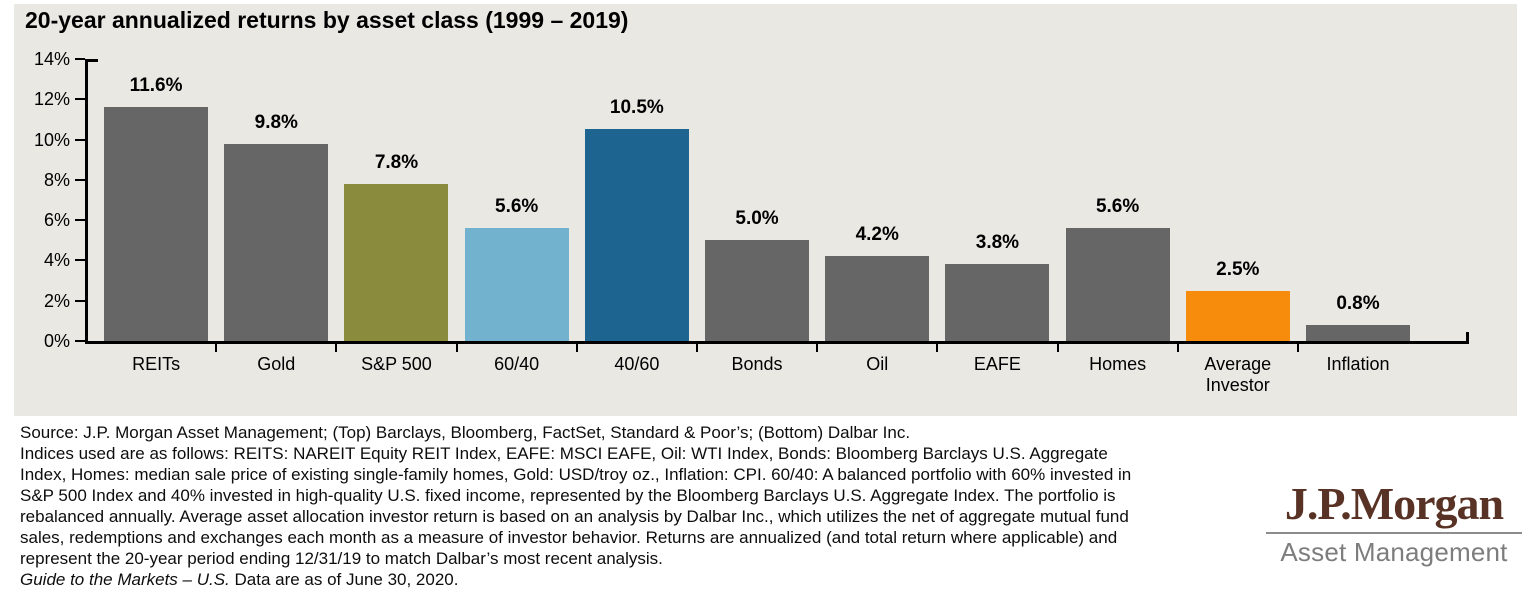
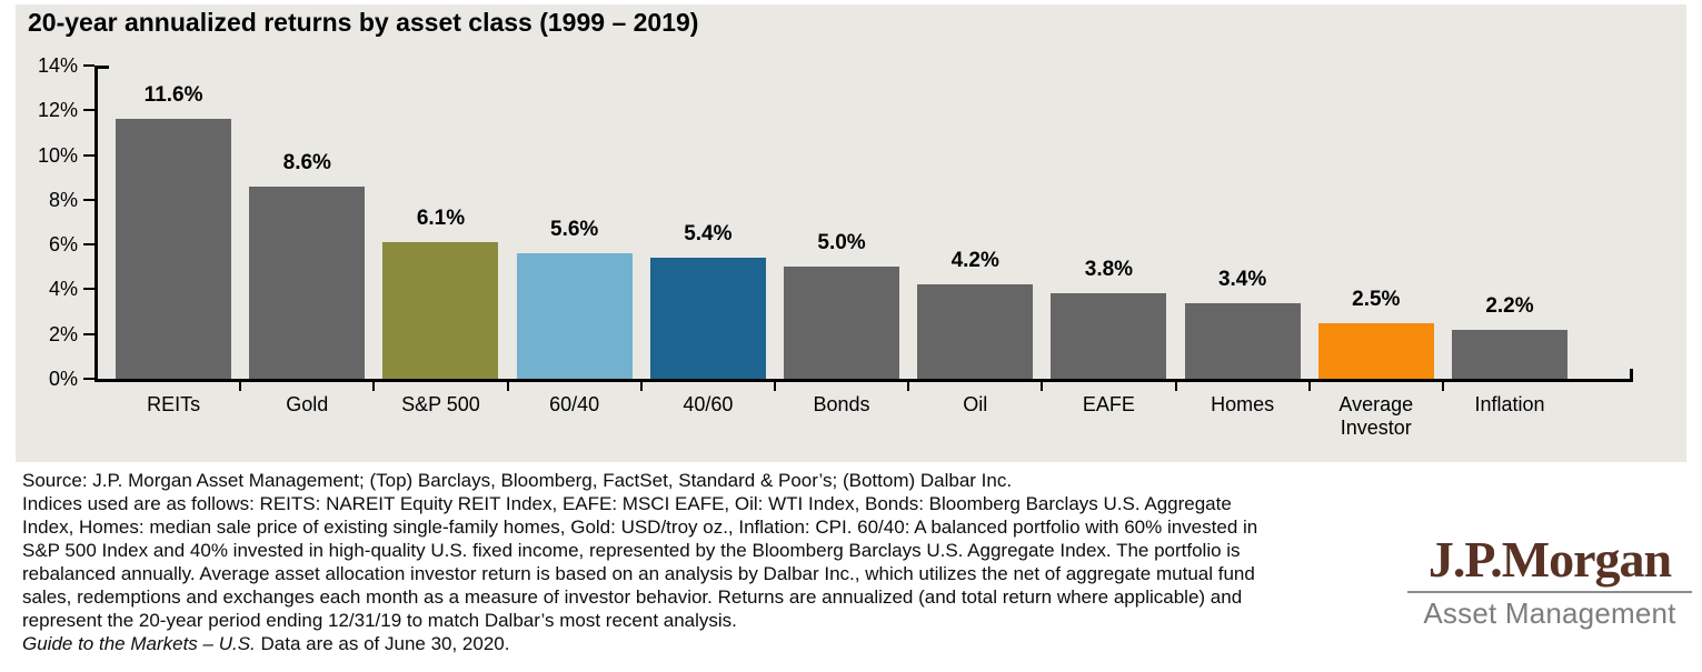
Gold: 9.8% -> 8.6%
S&P 500: 7.8% -> 6.1%
40/60: 10.5% -> 5.4%
Homes: 5.6% -> 3.4%
Inflation: 0.8% -> 2.2%
